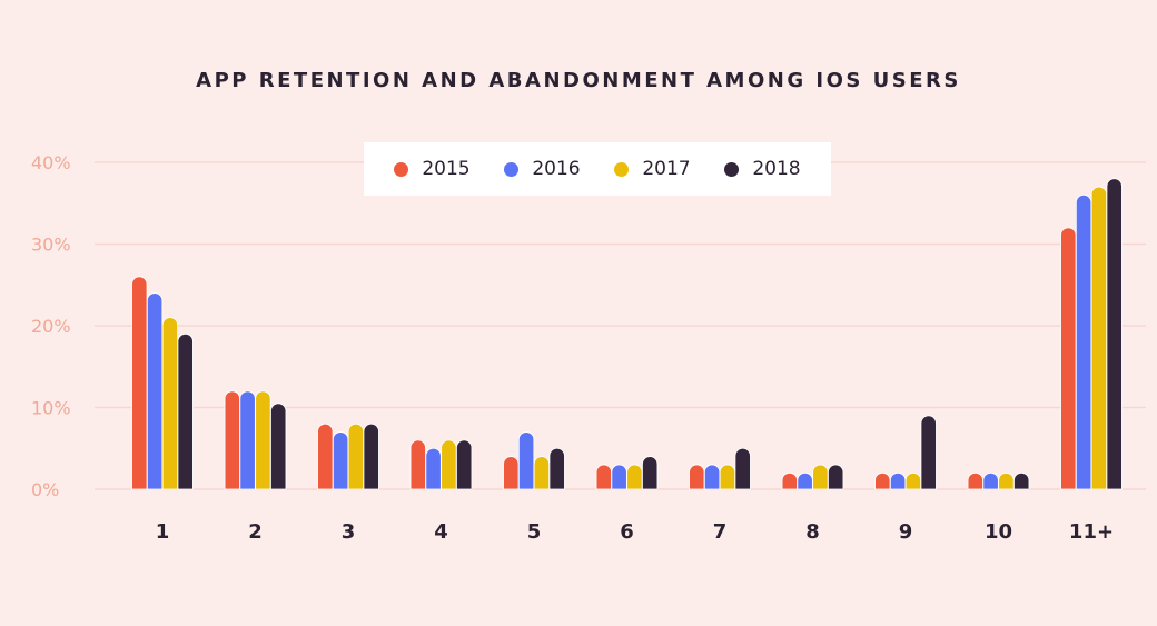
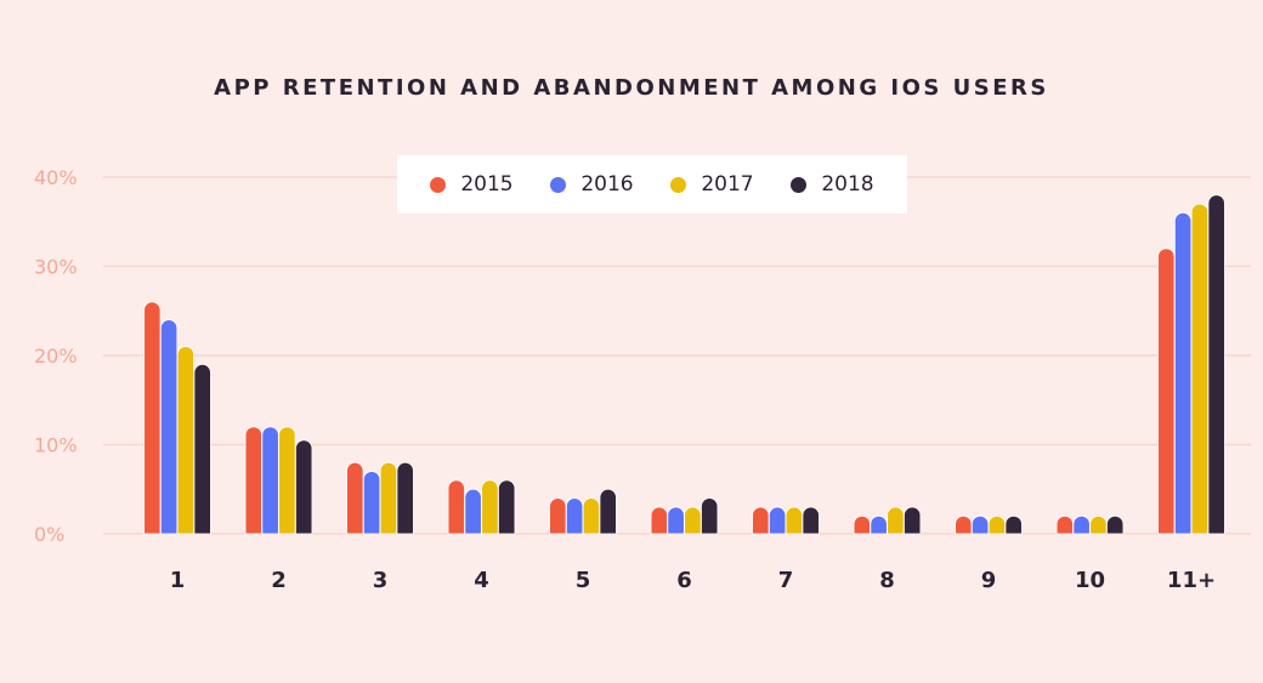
2016/5: 7% -> 4%
2018/7: 5% -> 3%
2018/9: 9% -> 2%
